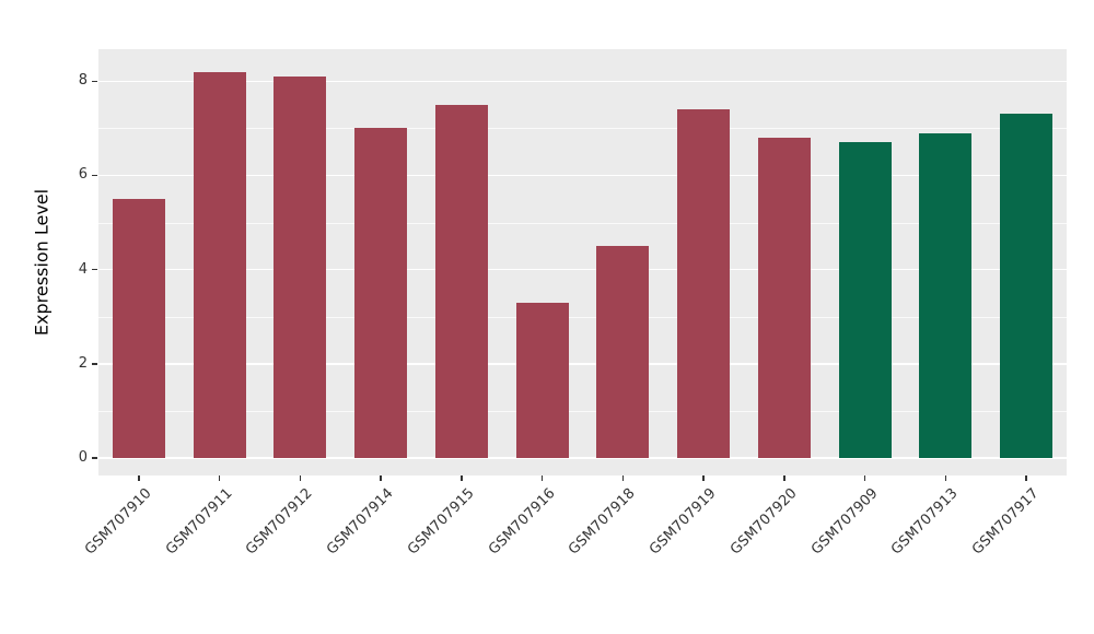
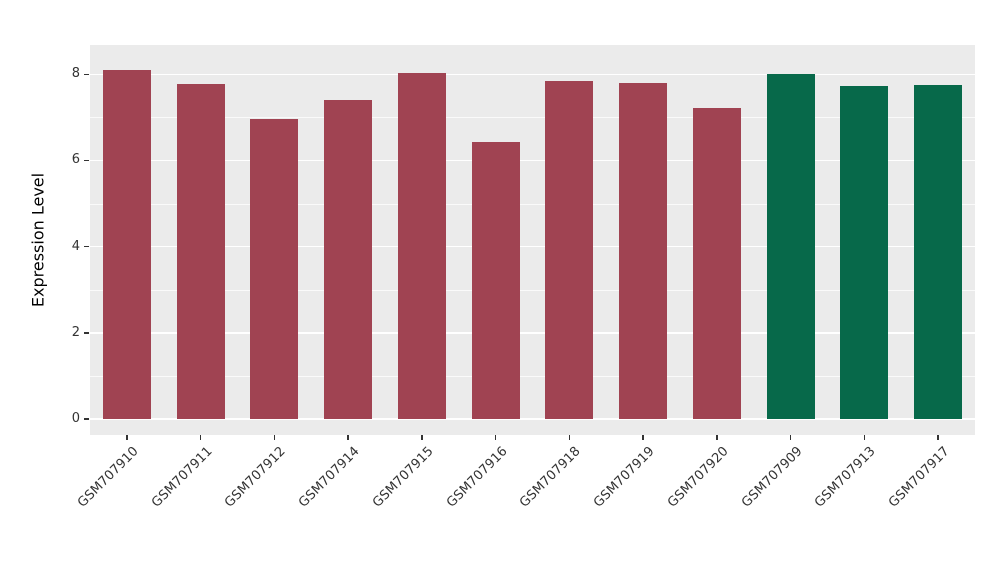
GSM707910: 5.5 -> 8.1
GSM707911: 8.2 -> 7.8
GSM707912: 8.1 -> 7.0
GSM707914: 7.0 -> 7.4
GSM707915: 7.5 -> 8.0
GSM707916: 3.3 -> 6.4
GSM707918: 4.5 -> 7.8
GSM707919: 7.4 -> 7.8
GSM707920: 6.8 -> 7.2
GSM707909: 6.7 -> 8.0
GSM707913: 6.9 -> 7.7
GSM707917: 7.3 -> 7.8
